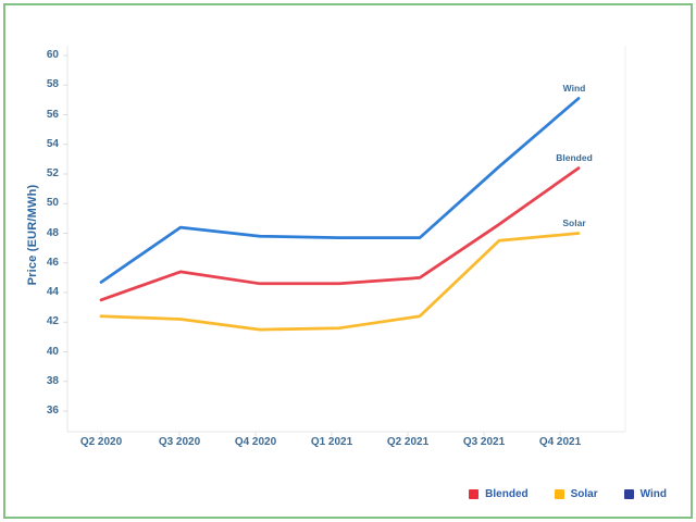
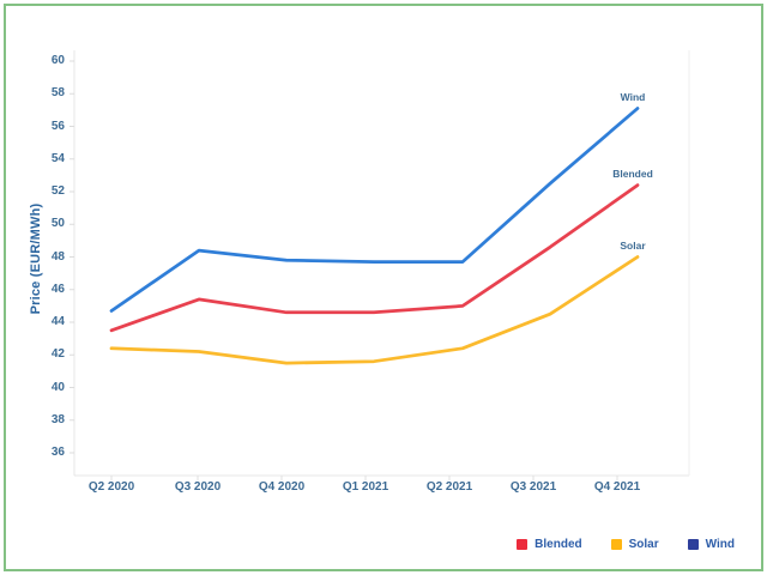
Solar/Q3 2021: 47.5 -> 44.5
